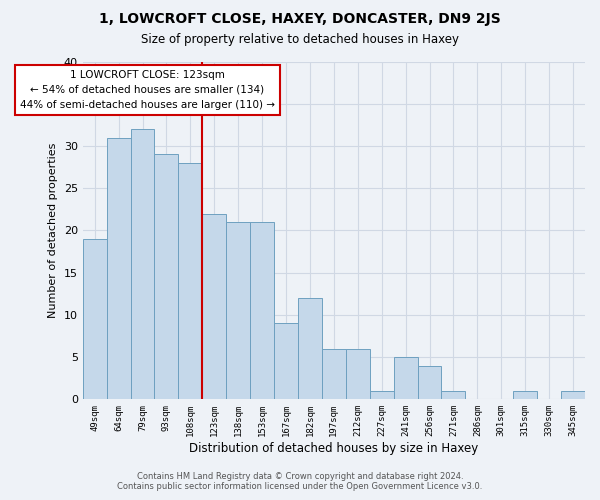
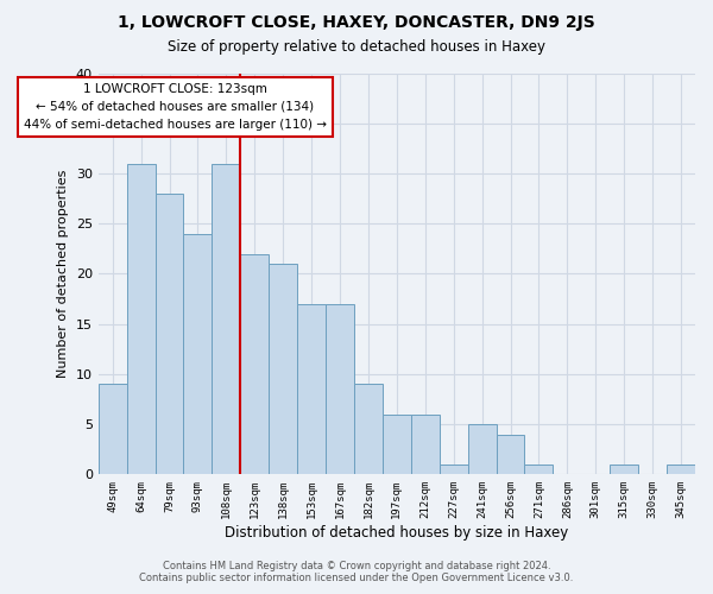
49sqm: 19 -> 9
79sqm: 32 -> 28
93sqm: 29 -> 24
108sqm: 28 -> 31
153sqm: 21 -> 17
167sqm: 9 -> 17
182sqm: 12 -> 9
